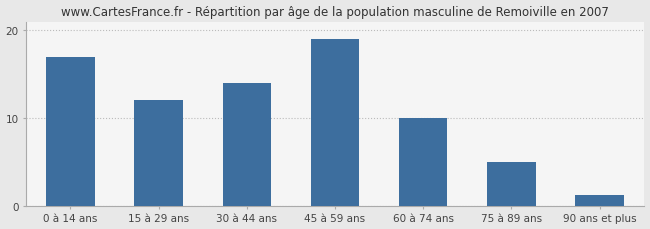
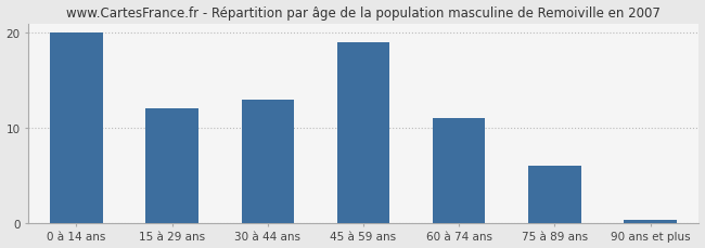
0 à 14 ans: 17.0 -> 20.0
30 à 44 ans: 14.0 -> 13.0
60 à 74 ans: 10.0 -> 11.0
75 à 89 ans: 5.0 -> 6.0
90 ans et plus: 1.2 -> 0.3
